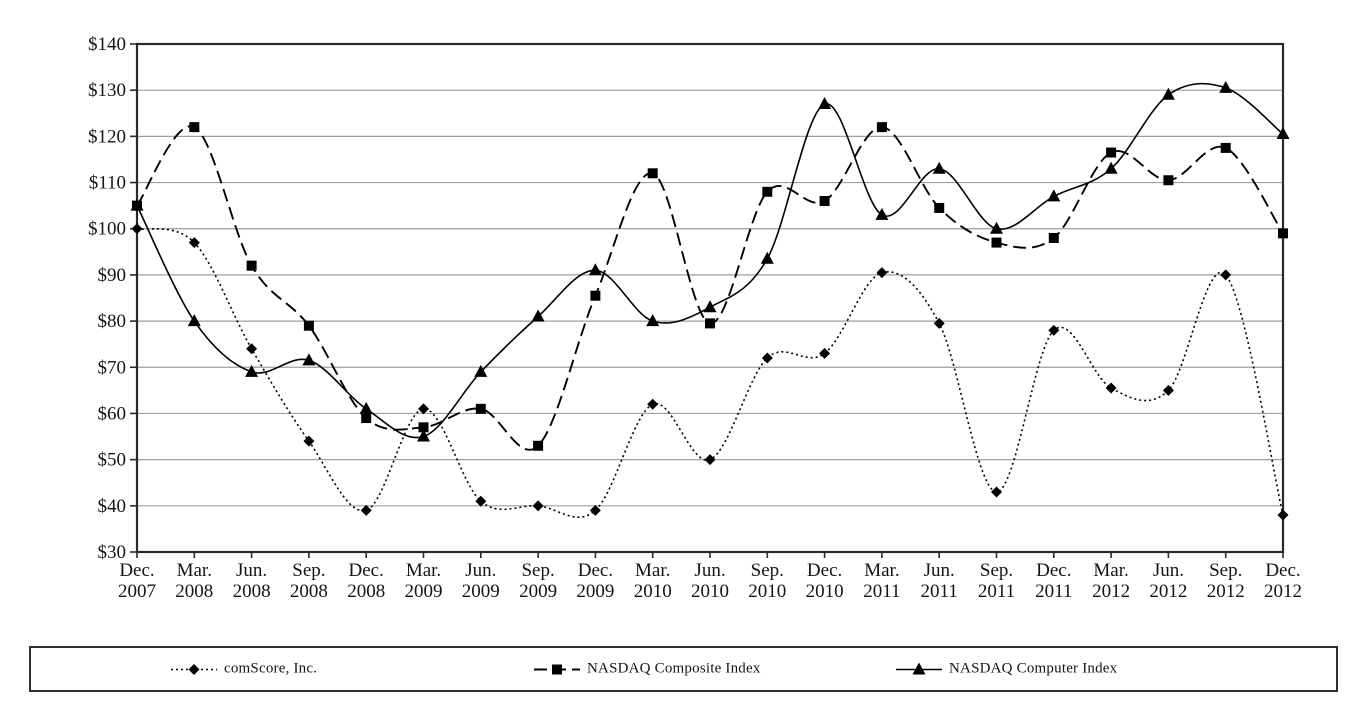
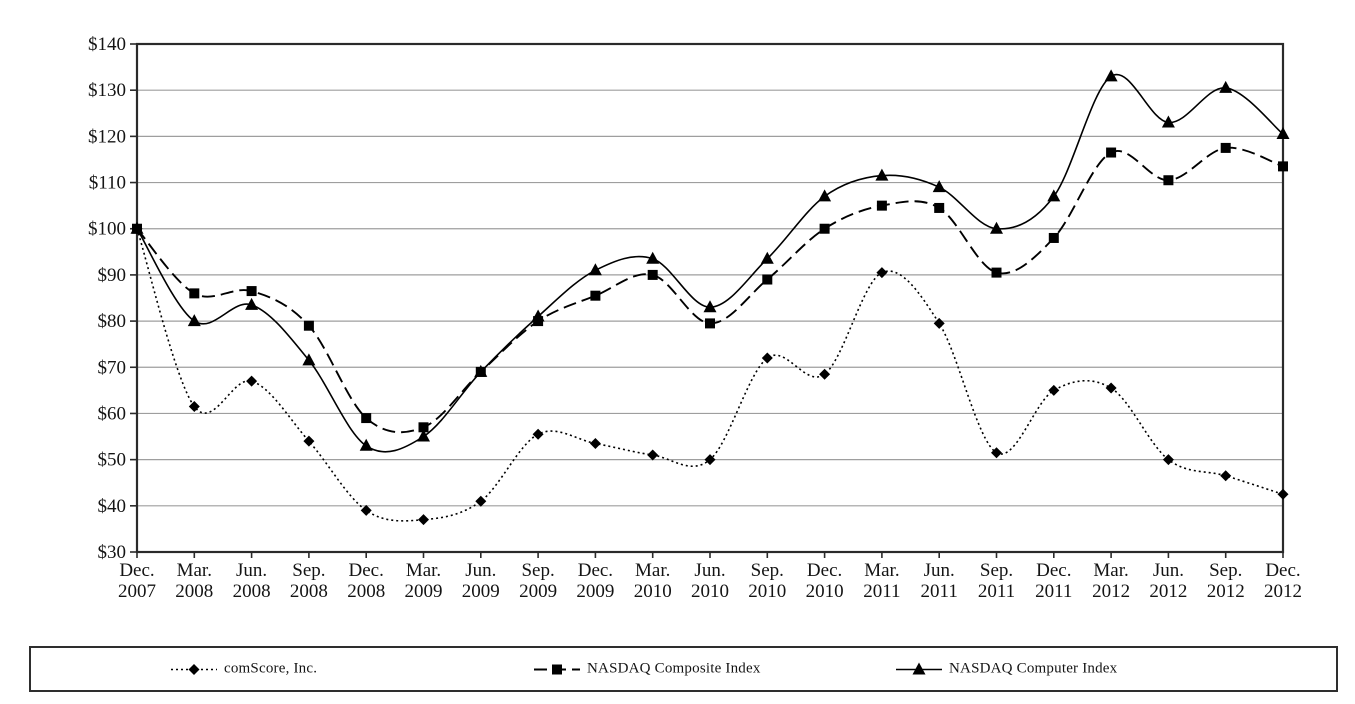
NASDAQ Composite Index/Dec. 2007: $105 -> $100
NASDAQ Computer Index/Dec. 2007: $105 -> $100
comScore, Inc./Mar. 2008: $97 -> $62
NASDAQ Composite Index/Mar. 2008: $122 -> $86
comScore, Inc./Jun. 2008: $74 -> $67
NASDAQ Composite Index/Jun. 2008: $92 -> $86
NASDAQ Computer Index/Jun. 2008: $69 -> $84
NASDAQ Computer Index/Dec. 2008: $61 -> $53
comScore, Inc./Mar. 2009: $61 -> $37
NASDAQ Composite Index/Jun. 2009: $61 -> $69
comScore, Inc./Sep. 2009: $40 -> $56
NASDAQ Composite Index/Sep. 2009: $53 -> $80
comScore, Inc./Dec. 2009: $39 -> $54
comScore, Inc./Mar. 2010: $62 -> $51
NASDAQ Composite Index/Mar. 2010: $112 -> $90
NASDAQ Computer Index/Mar. 2010: $80 -> $94
NASDAQ Composite Index/Sep. 2010: $108 -> $89
comScore, Inc./Dec. 2010: $73 -> $68
NASDAQ Composite Index/Dec. 2010: $106 -> $100
NASDAQ Computer Index/Dec. 2010: $127 -> $107
NASDAQ Composite Index/Mar. 2011: $122 -> $105
NASDAQ Computer Index/Mar. 2011: $103 -> $112
NASDAQ Computer Index/Jun. 2011: $113 -> $109
comScore, Inc./Sep. 2011: $43 -> $52
NASDAQ Composite Index/Sep. 2011: $97 -> $90
comScore, Inc./Dec. 2011: $78 -> $65
NASDAQ Computer Index/Mar. 2012: $113 -> $133
comScore, Inc./Jun. 2012: $65 -> $50
NASDAQ Computer Index/Jun. 2012: $129 -> $123
comScore, Inc./Sep. 2012: $90 -> $46
comScore, Inc./Dec. 2012: $38 -> $42
NASDAQ Composite Index/Dec. 2012: $99 -> $114
